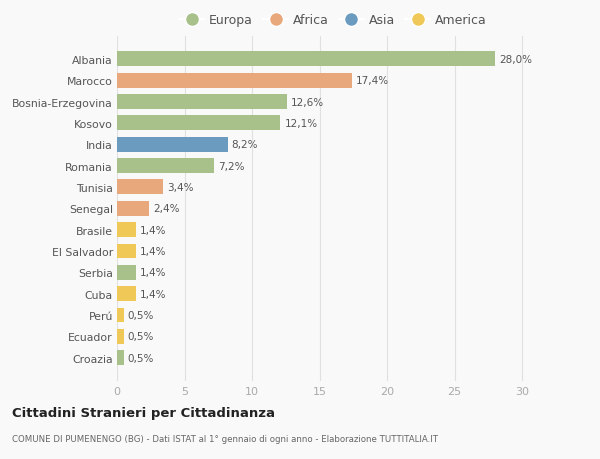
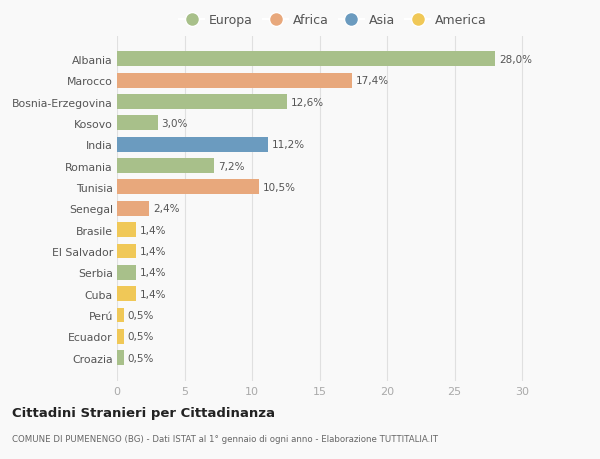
Kosovo: 12,1% -> 3,0%
India: 8,2% -> 11,2%
Tunisia: 3,4% -> 10,5%
